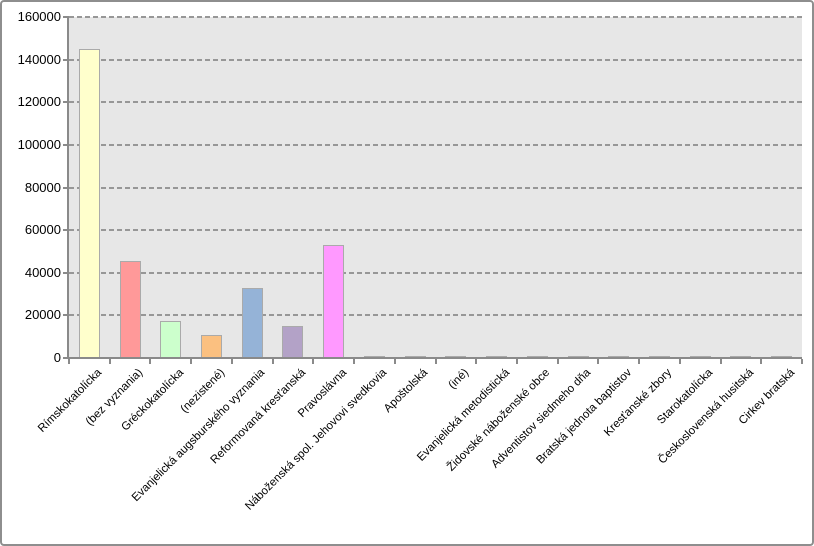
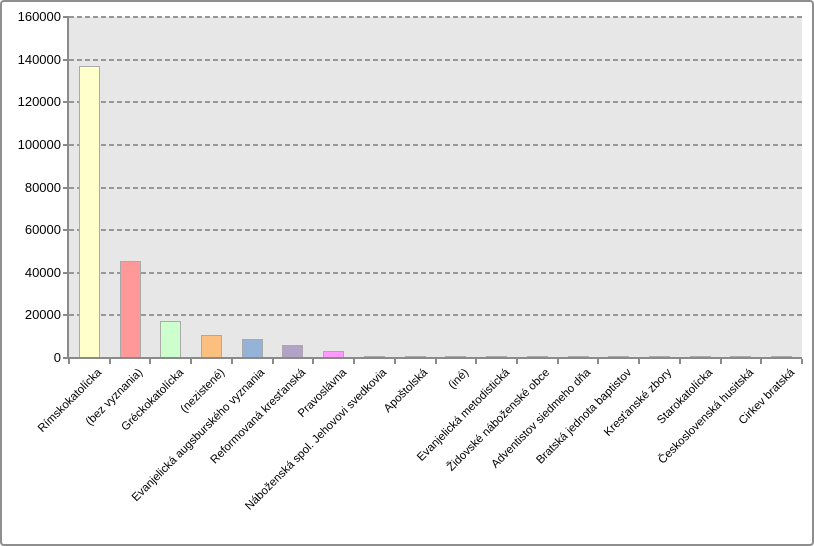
Rímskokatolícka: 145000 -> 137000
Evanjelická augsburského vyznania: 33000 -> 9000
Reformovaná kresťanská: 15000 -> 6000
Pravoslávna: 53000 -> 3000
